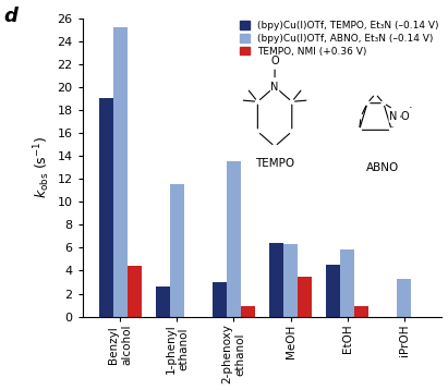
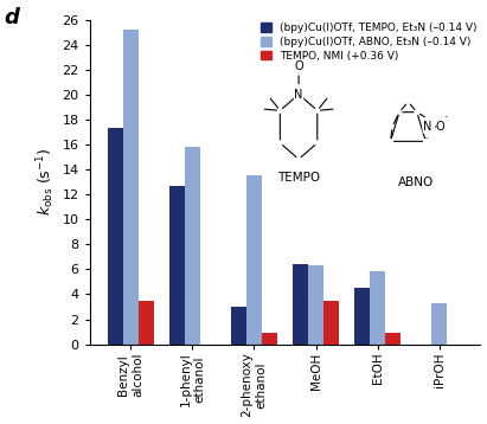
(bpy)Cu(I)OTf, TEMPO, Et₃N (–0.14 V)/Benzyl alcohol: 19.0 -> 17.3
TEMPO, NMI (+0.36 V)/Benzyl alcohol: 4.4 -> 3.5
(bpy)Cu(I)OTf, TEMPO, Et₃N (–0.14 V)/1-phenyl ethanol: 2.6 -> 12.7
(bpy)Cu(I)OTf, ABNO, Et₃N (–0.14 V)/1-phenyl ethanol: 11.5 -> 15.8
